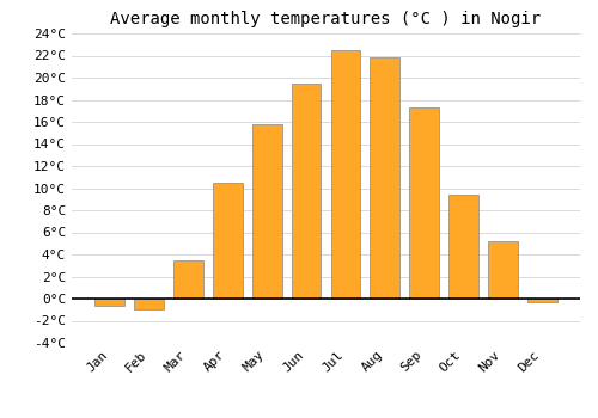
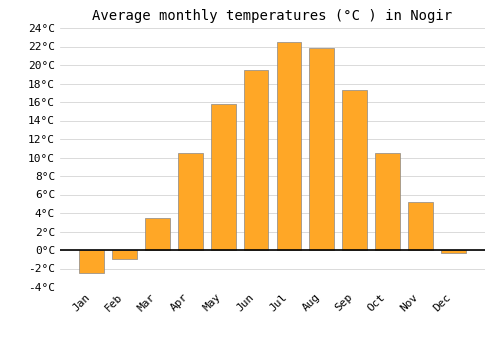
Jan: -0.6°C -> -2.5°C
Oct: 9.4°C -> 10.5°C
